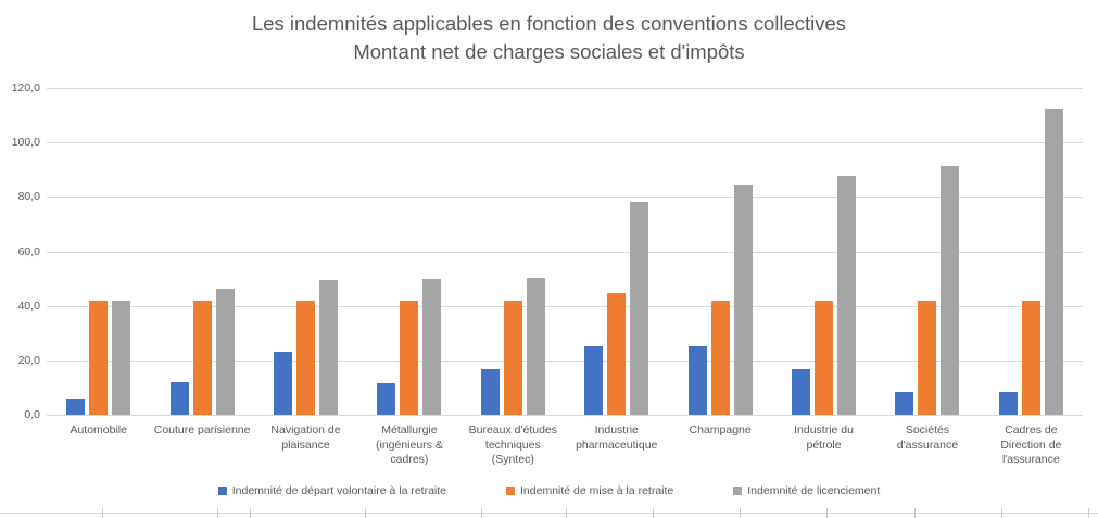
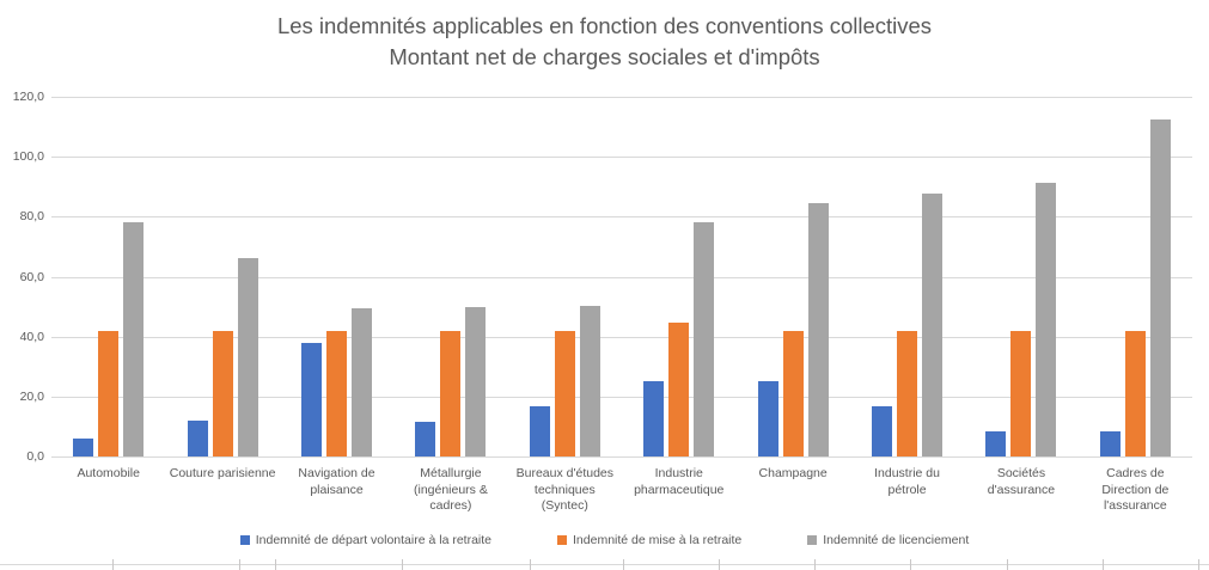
Indemnité de licenciement/Automobile: 42 -> 78
Indemnité de licenciement/Couture parisienne: 46 -> 66
Indemnité de départ volontaire à la retraite/Navigation de plaisance: 23 -> 38
